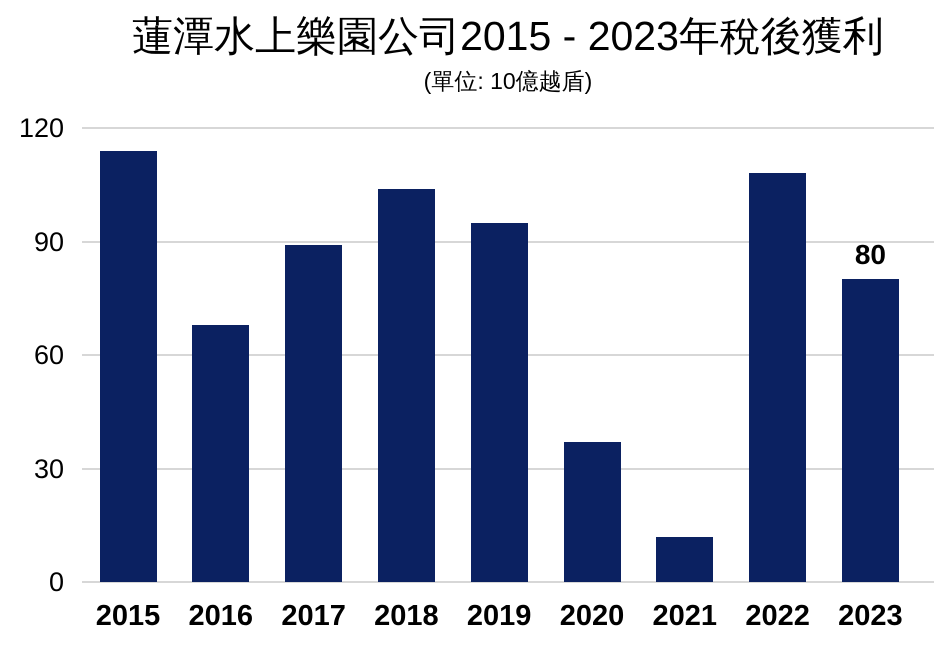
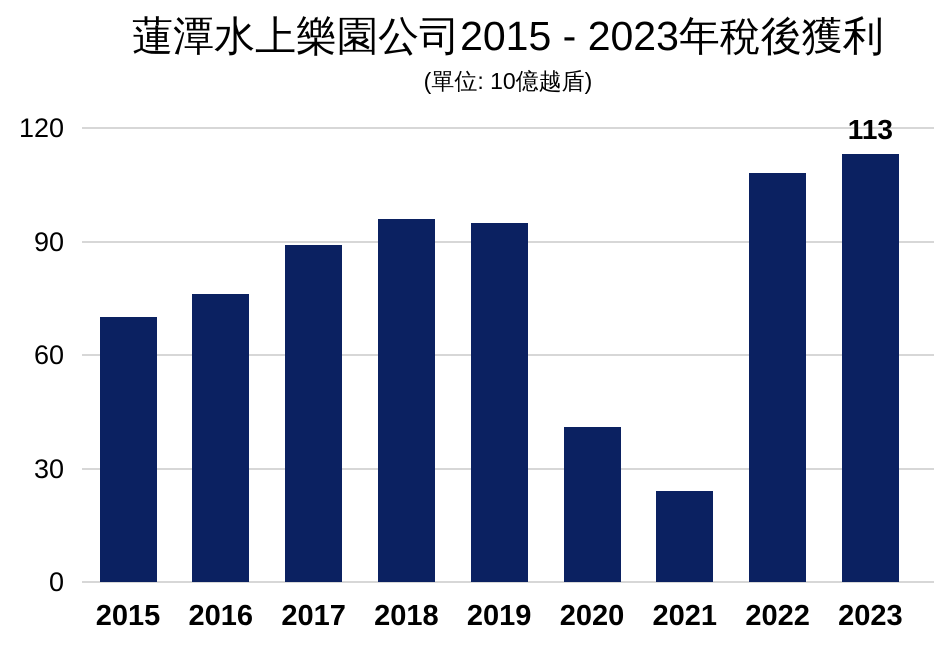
2015: 114 -> 70
2016: 68 -> 76
2018: 104 -> 96
2020: 37 -> 41
2021: 12 -> 24
2023: 80 -> 113
